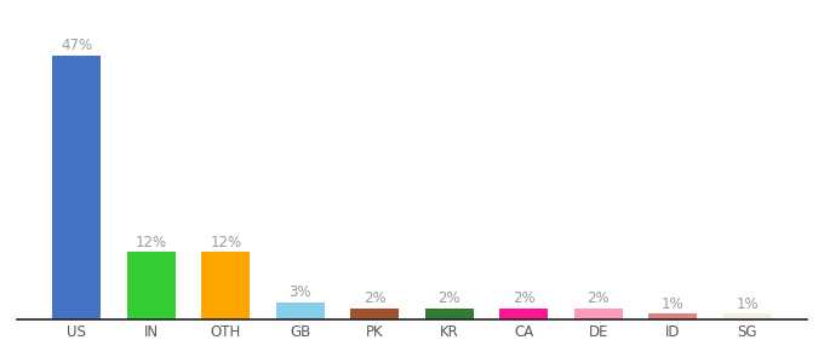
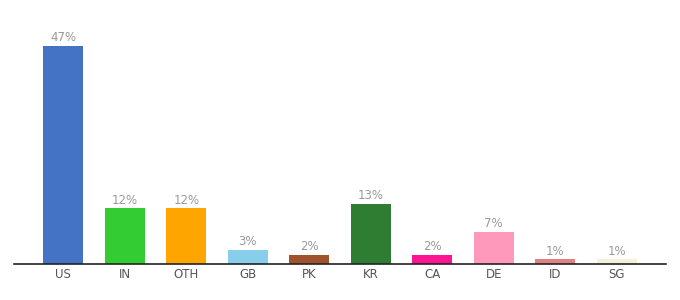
KR: 2% -> 13%
DE: 2% -> 7%
